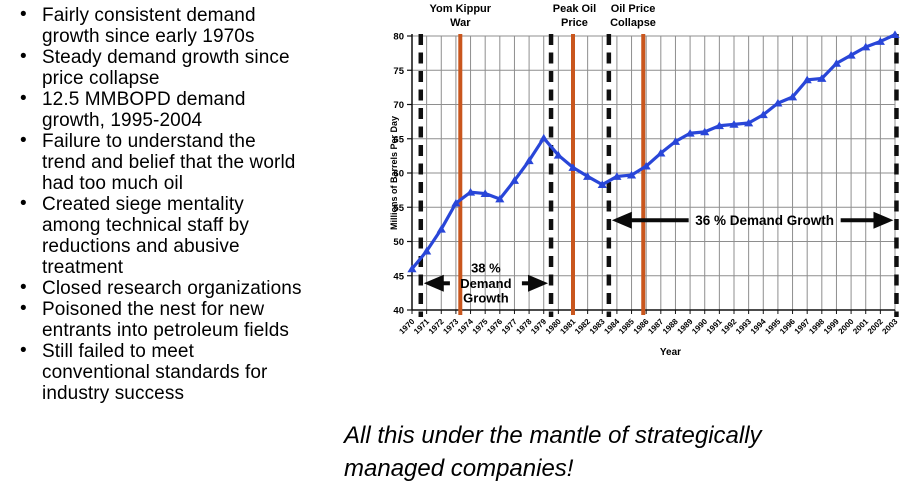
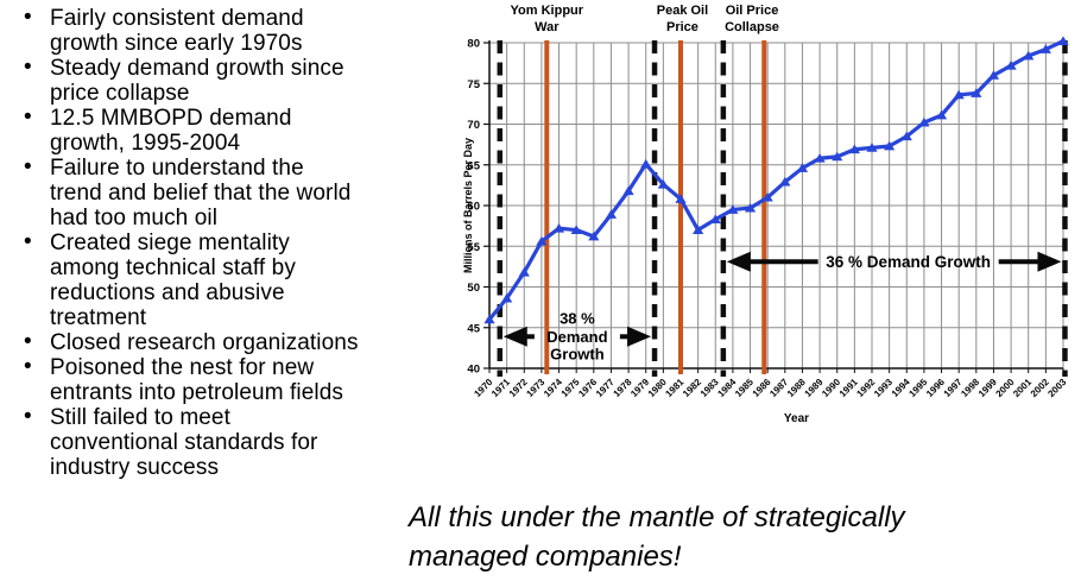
1982: 60 -> 57
